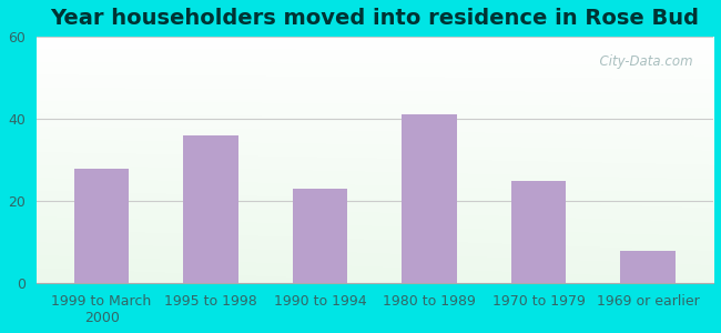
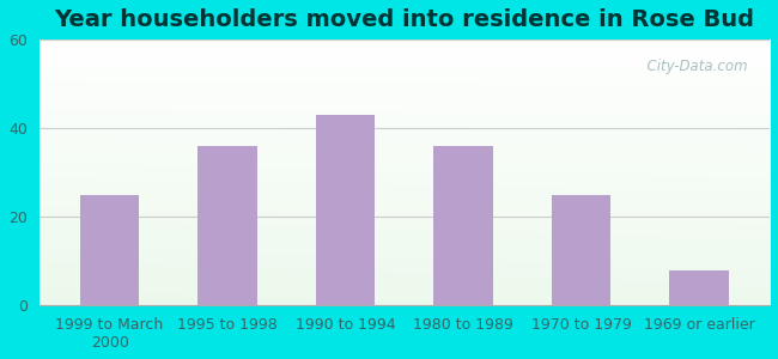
1999 to March 2000: 28 -> 25
1990 to 1994: 23 -> 43
1980 to 1989: 41 -> 36
